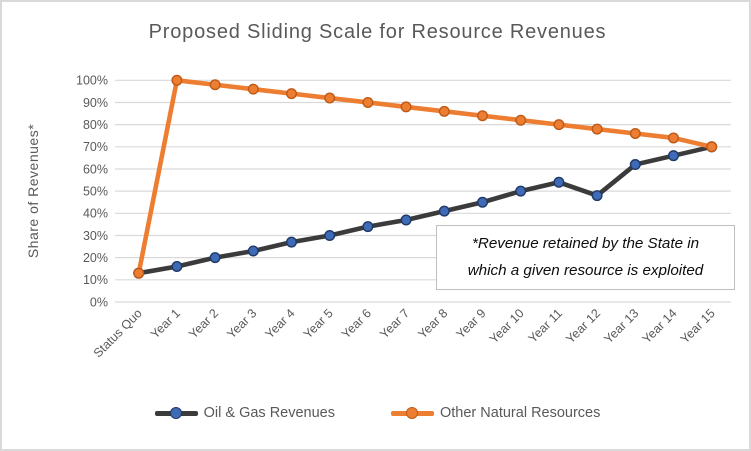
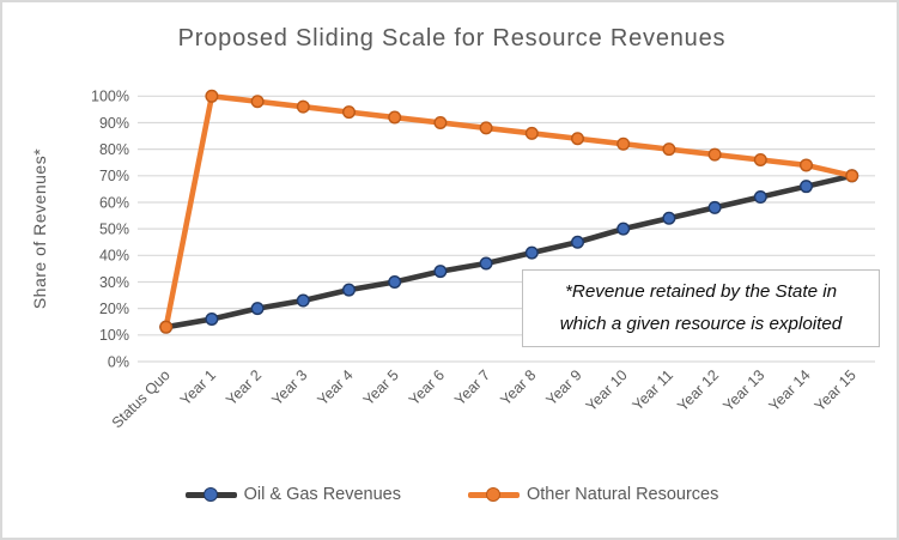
Oil & Gas Revenues/Year 12: 48% -> 58%
